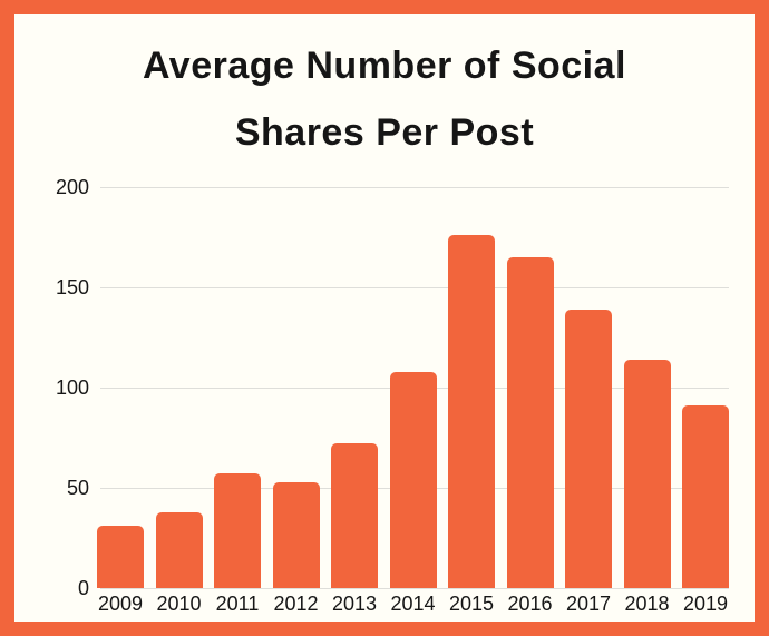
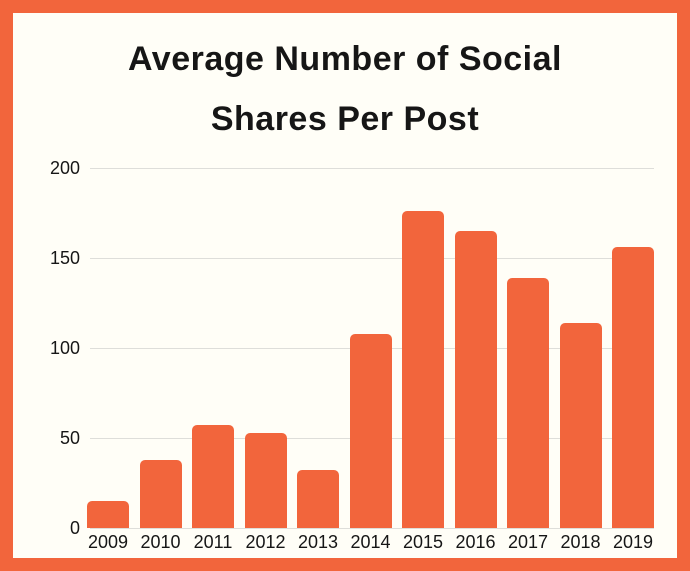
2009: 31 -> 15
2013: 72 -> 32
2019: 91 -> 156
